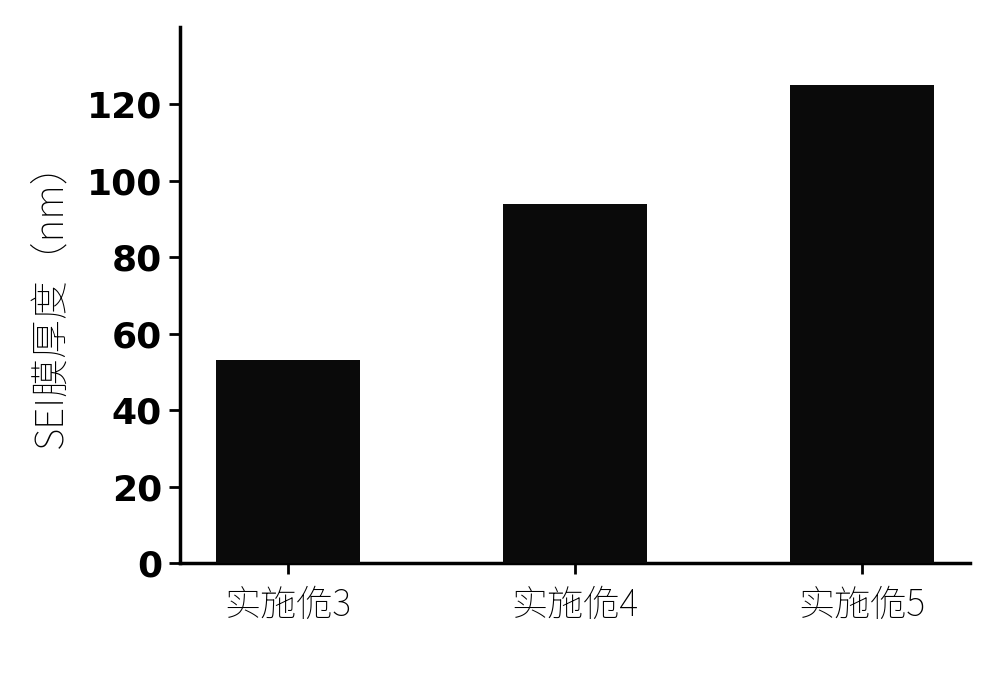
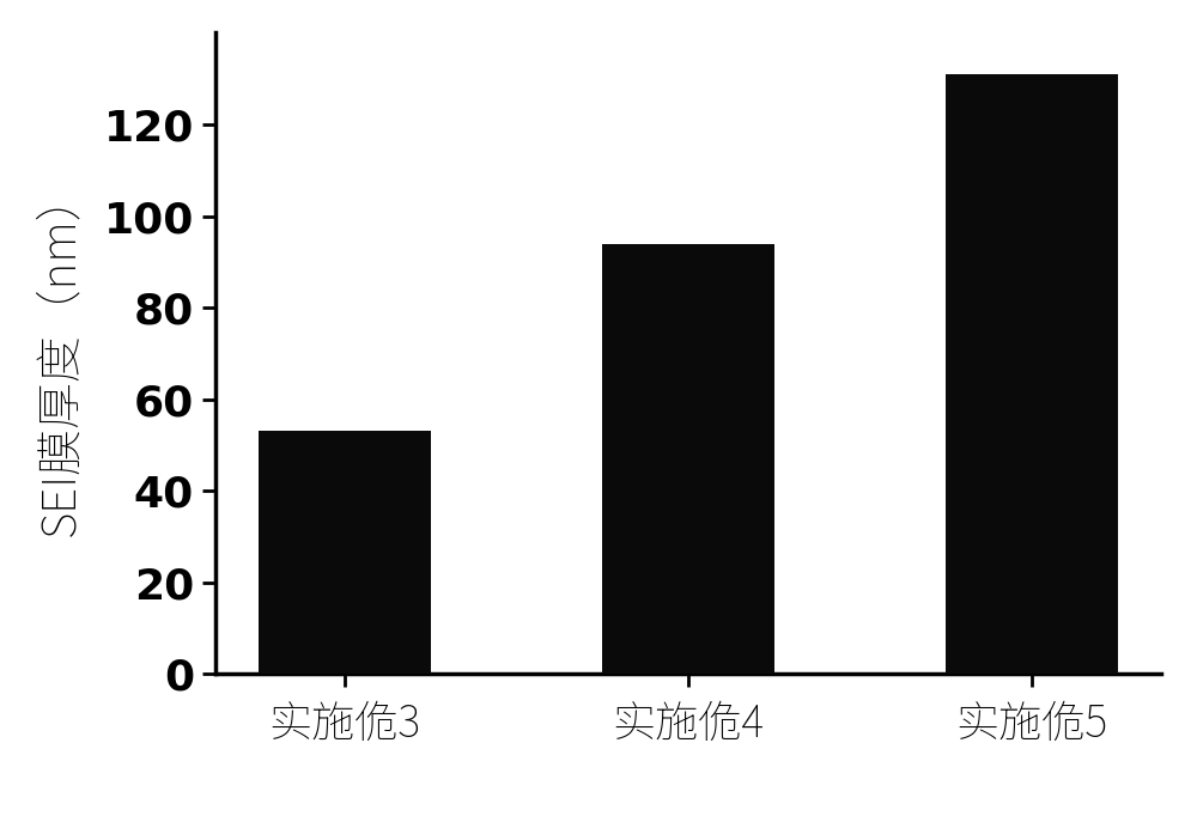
实施佹5: 125 -> 131
